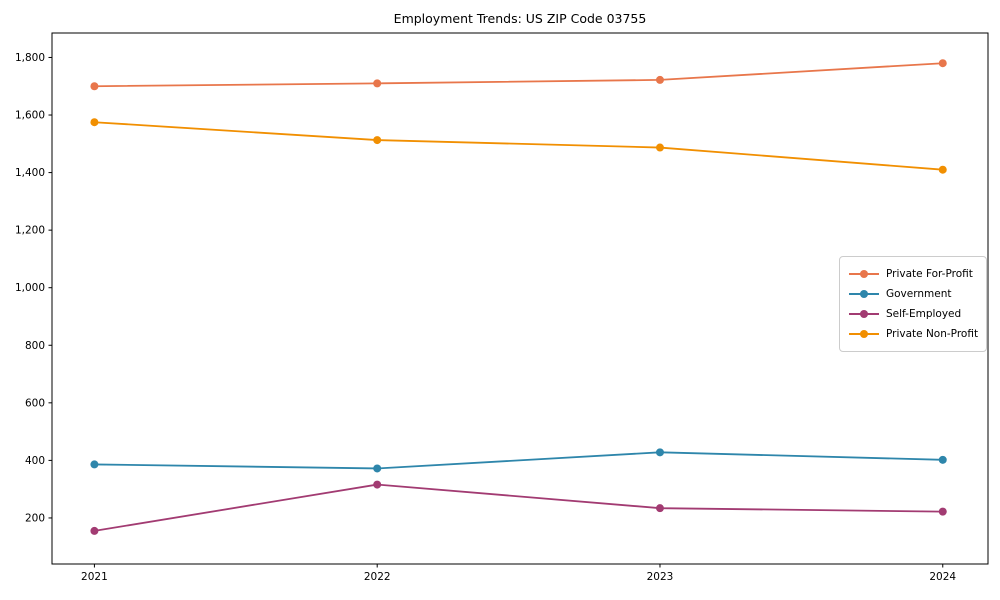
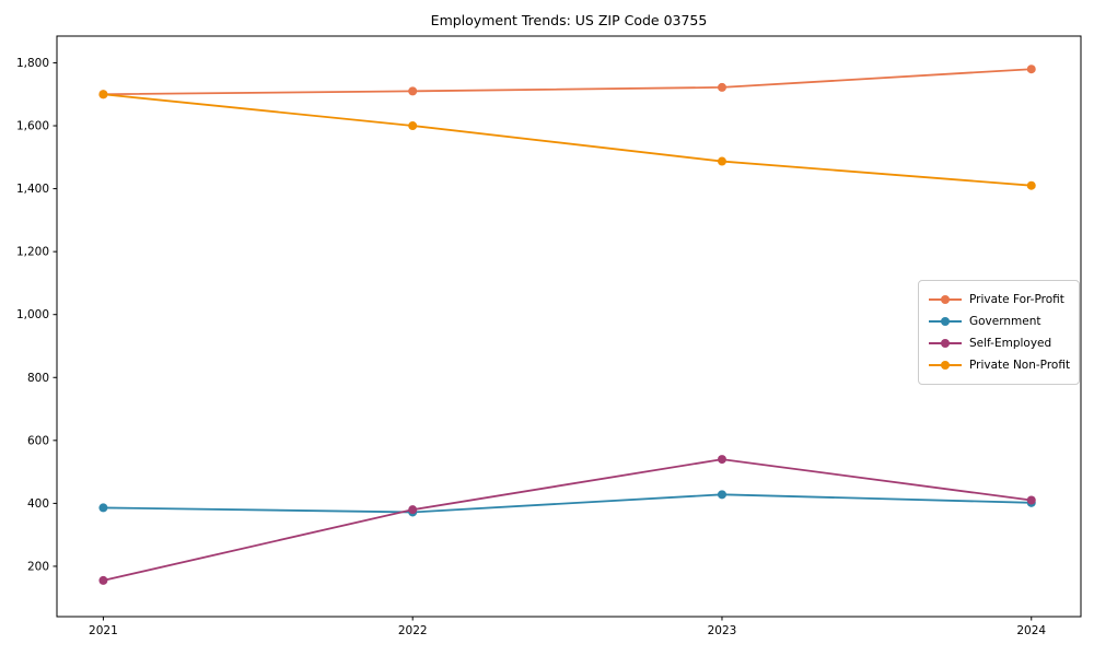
Private Non-Profit/2021: 1580 -> 1700
Self-Employed/2022: 320 -> 380
Private Non-Profit/2022: 1510 -> 1600
Self-Employed/2023: 230 -> 540
Self-Employed/2024: 220 -> 410
